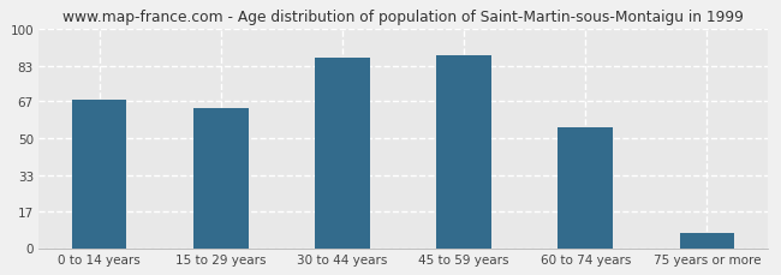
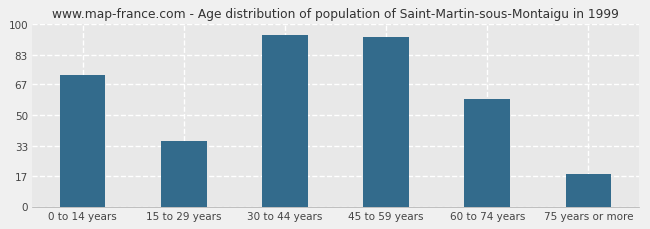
0 to 14 years: 68 -> 72
15 to 29 years: 64 -> 36
30 to 44 years: 87 -> 94
45 to 59 years: 88 -> 93
60 to 74 years: 55 -> 59
75 years or more: 7 -> 18
